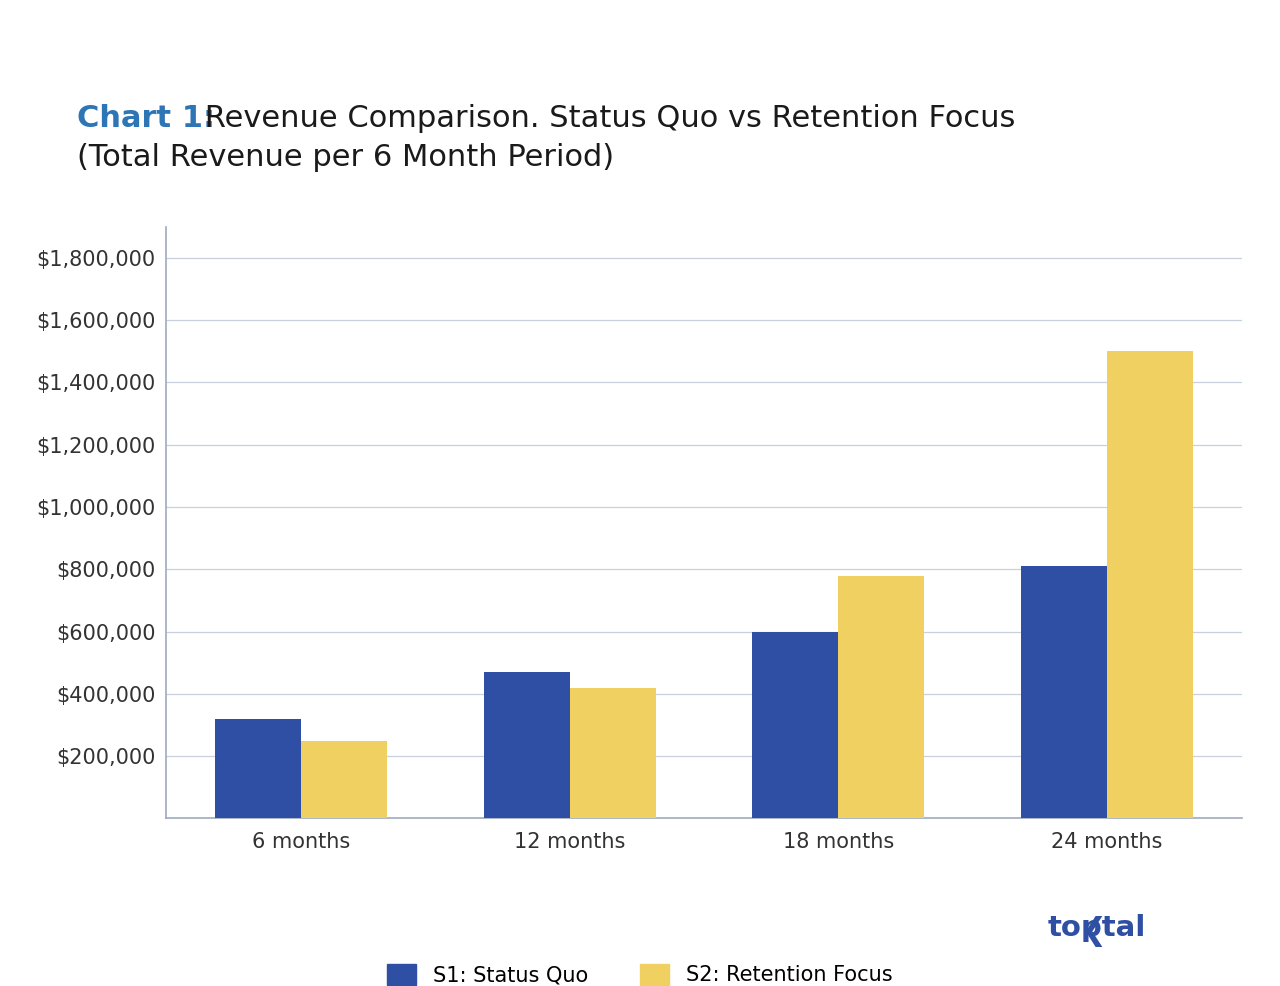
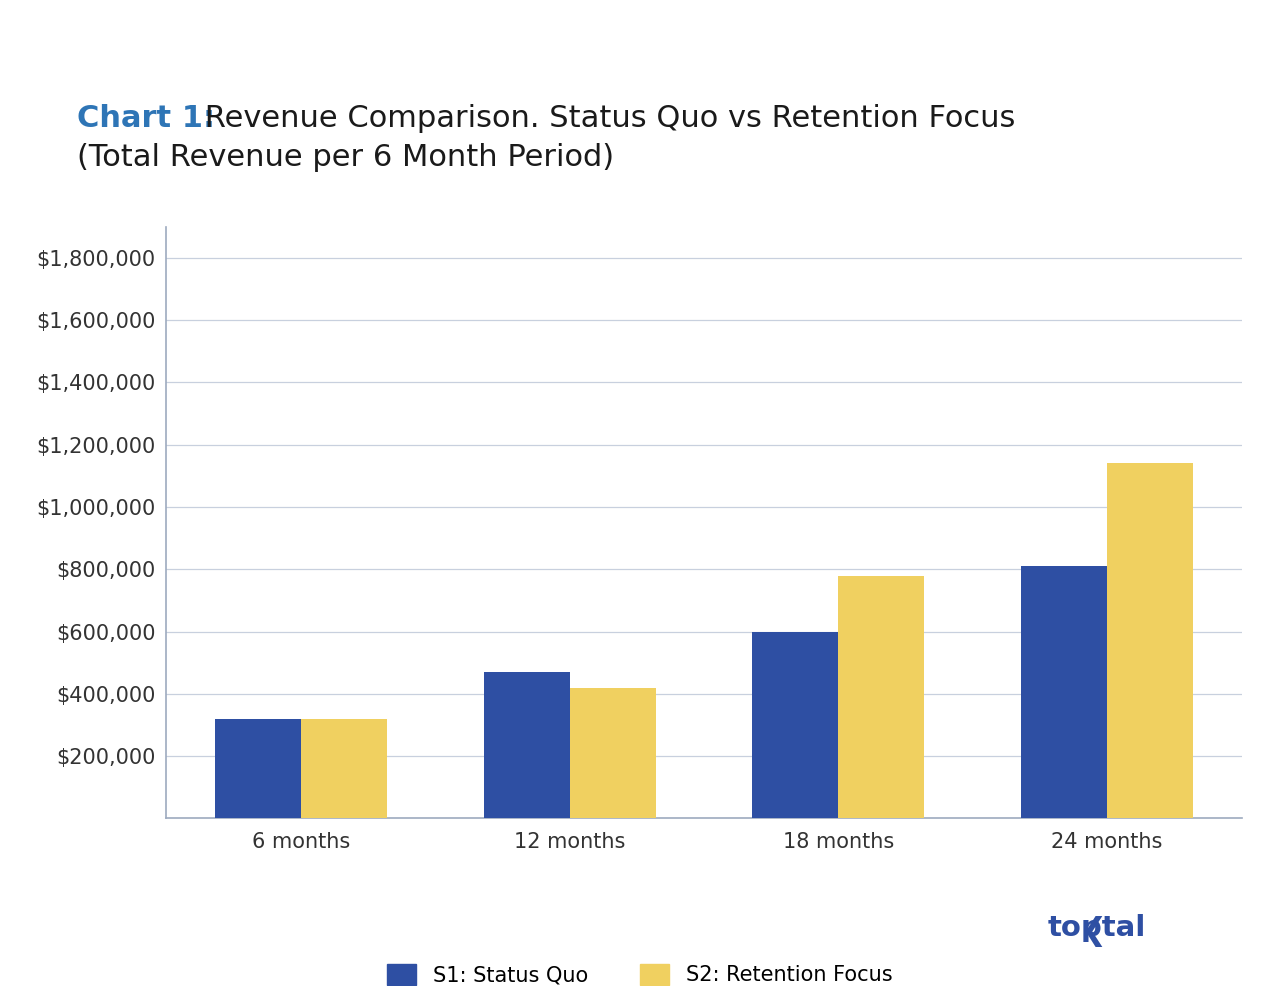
S2: Retention Focus/6 months: $250,000 -> $320,000
S2: Retention Focus/24 months: $1,500,000 -> $1,140,000
